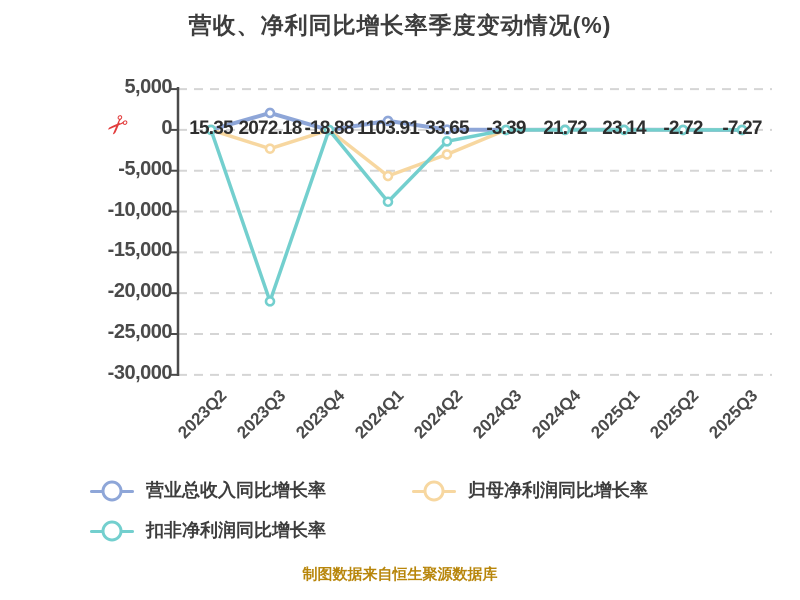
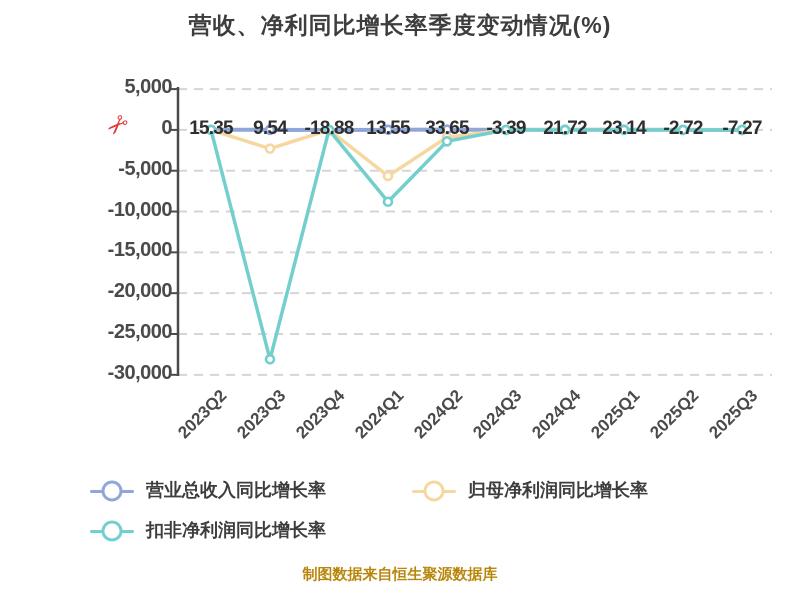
营业总收入同比增长率/2023Q3: 2072.18 -> 9.54
扣非净利润同比增长率/2023Q3: -21000 -> -28000
营业总收入同比增长率/2024Q1: 1103.91 -> 13.55
归母净利润同比增长率/2024Q2: -3000 -> -1000
